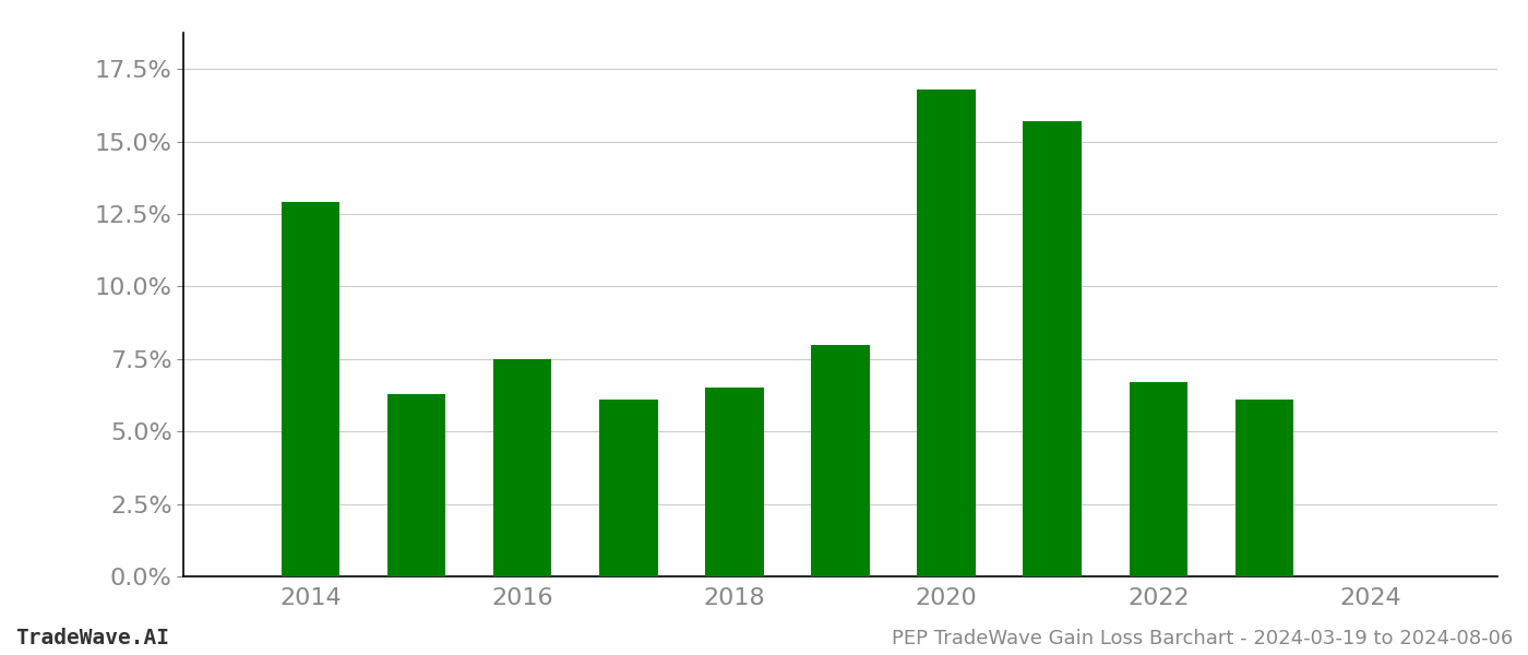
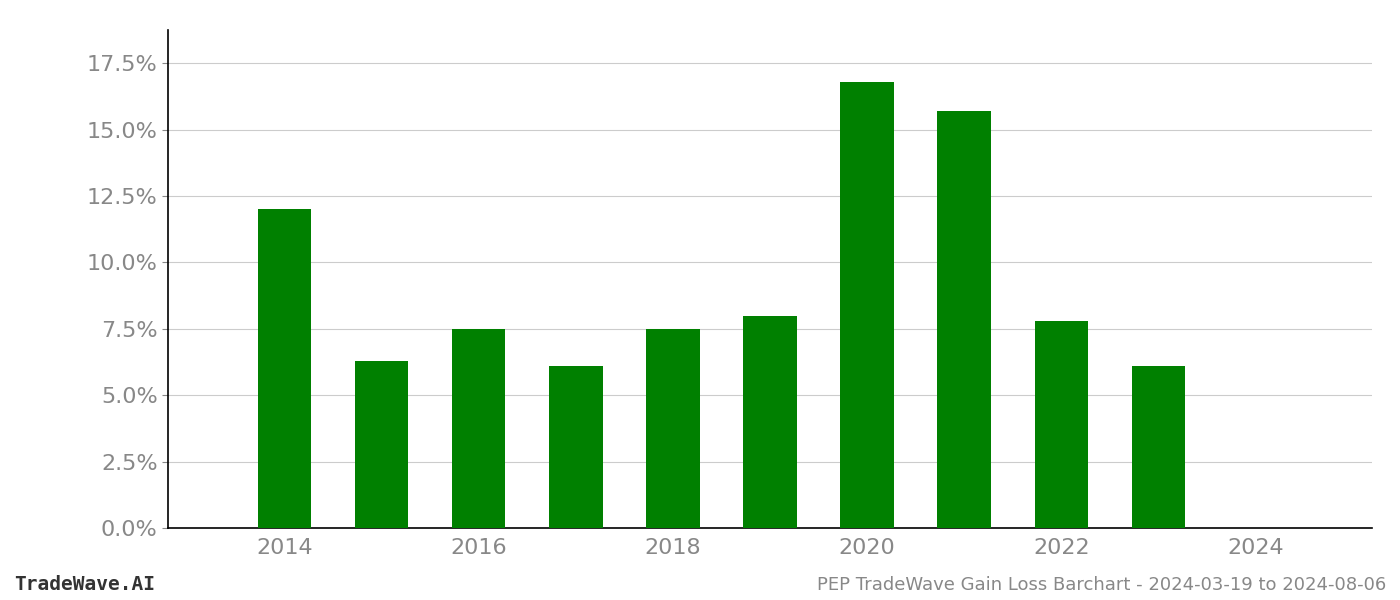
2014: 12.9% -> 12.0%
2018: 6.5% -> 7.5%
2022: 6.7% -> 7.8%
